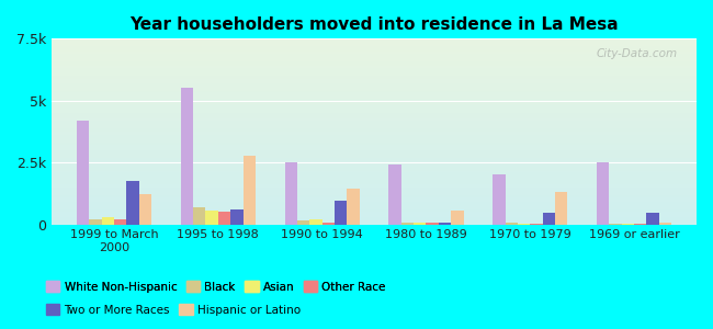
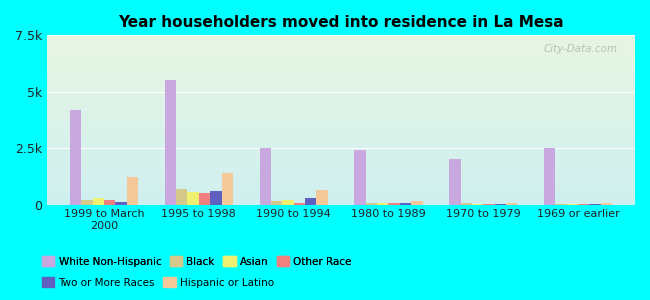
Two or More Races/1999 to March 2000: 1.75k -> 0.10k
Hispanic or Latino/1995 to 1998: 2.75k -> 1.40k
Two or More Races/1990 to 1994: 0.95k -> 0.28k
Hispanic or Latino/1990 to 1994: 1.45k -> 0.65k
Hispanic or Latino/1980 to 1989: 0.55k -> 0.15k
Two or More Races/1970 to 1979: 0.45k -> 0.02k
Hispanic or Latino/1970 to 1979: 1.30k -> 0.06k
Two or More Races/1969 or earlier: 0.45k -> 0.02k
